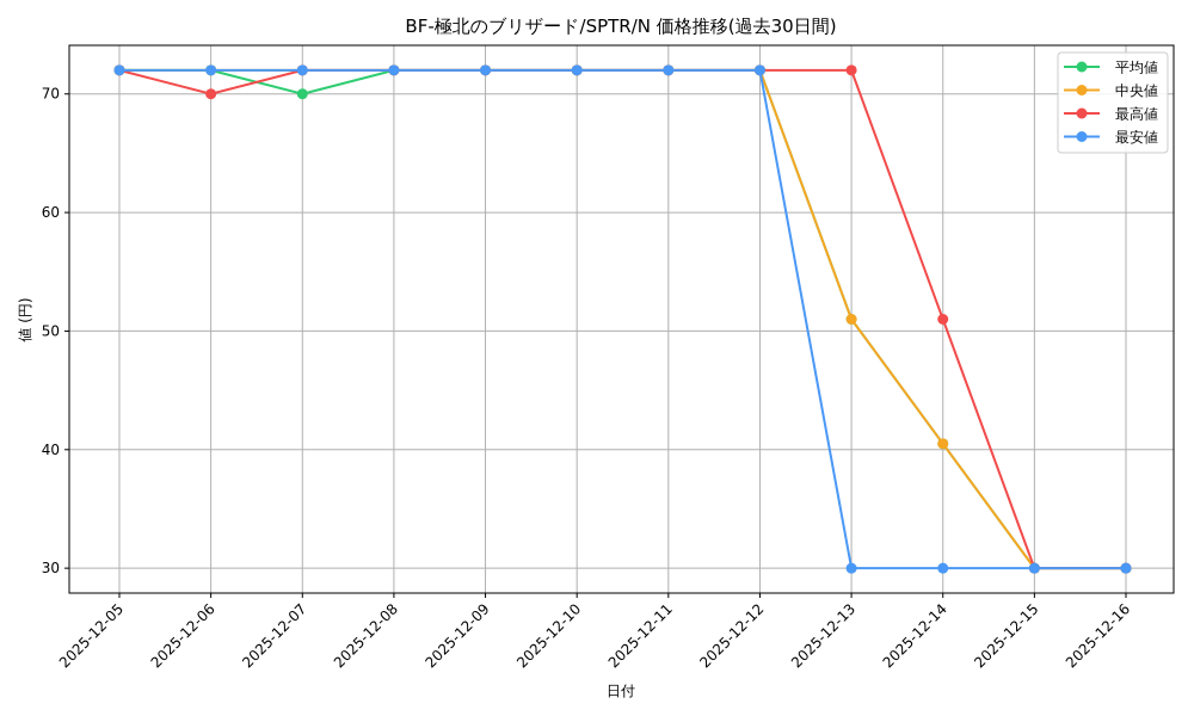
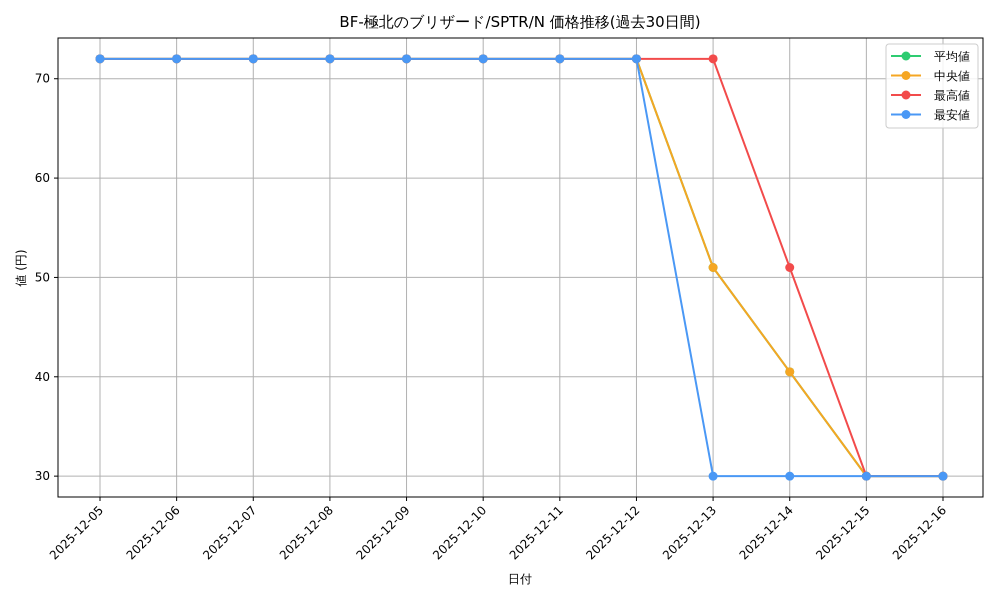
最高値/2025-12-06: 70 -> 72
平均値/2025-12-07: 70 -> 72
